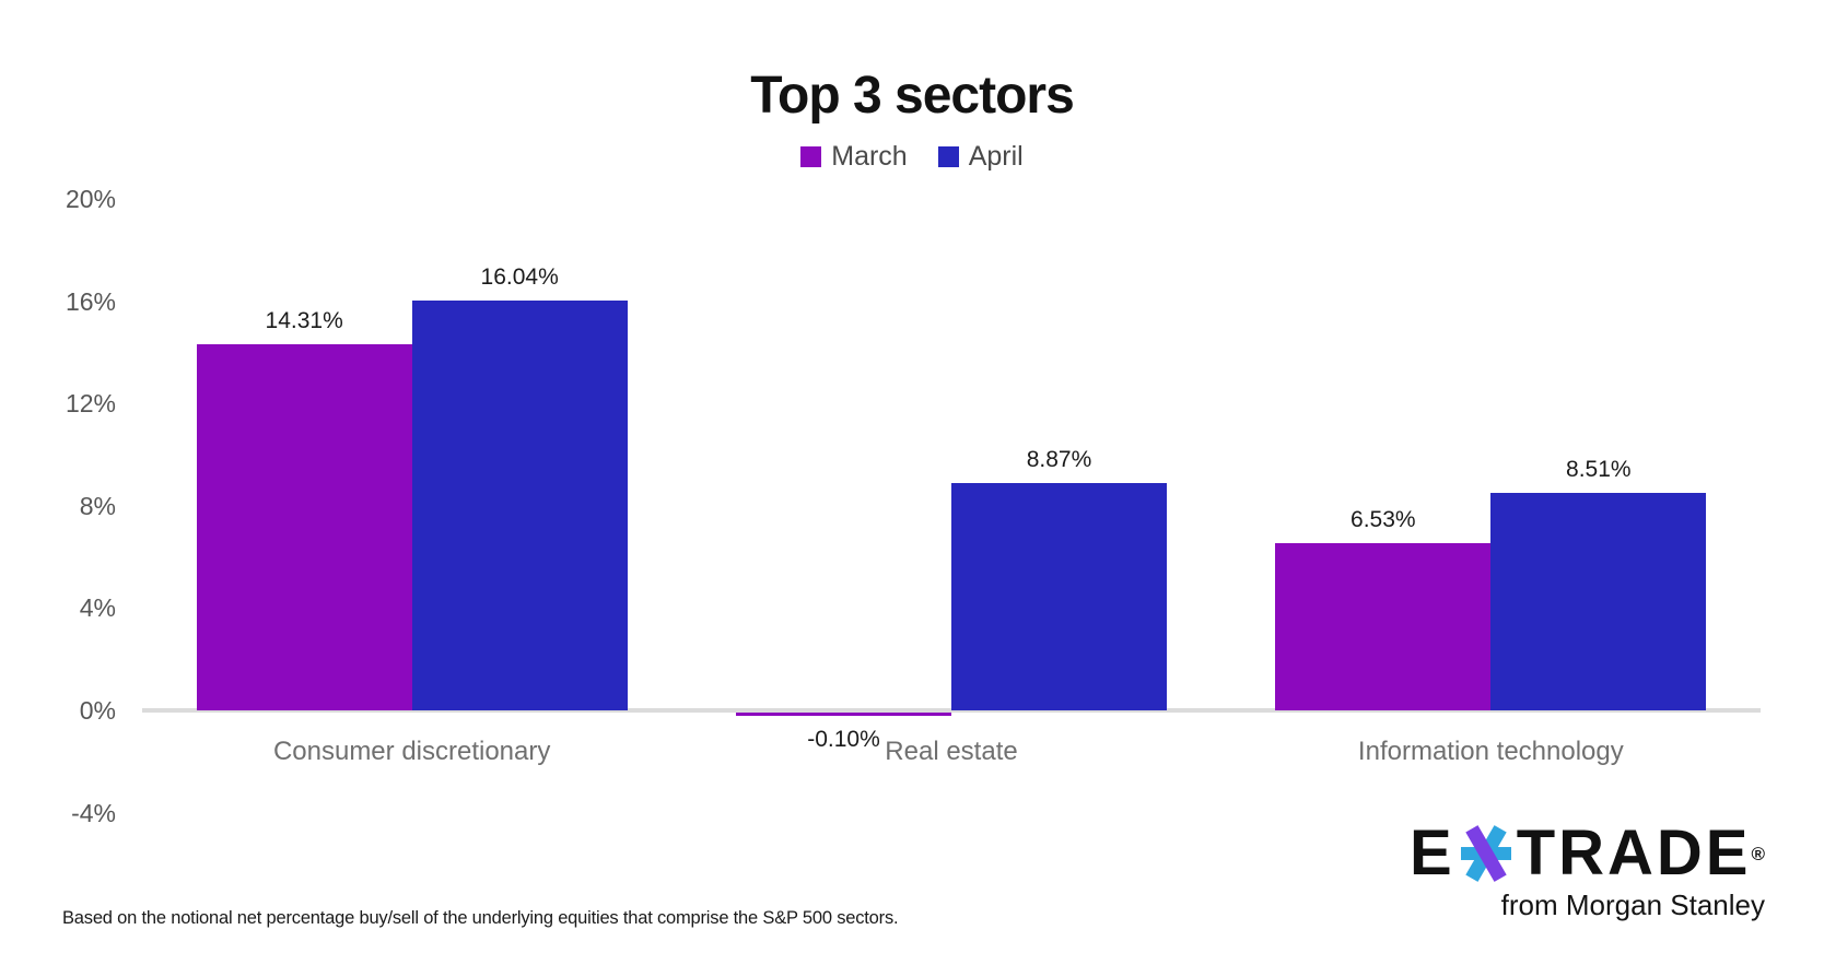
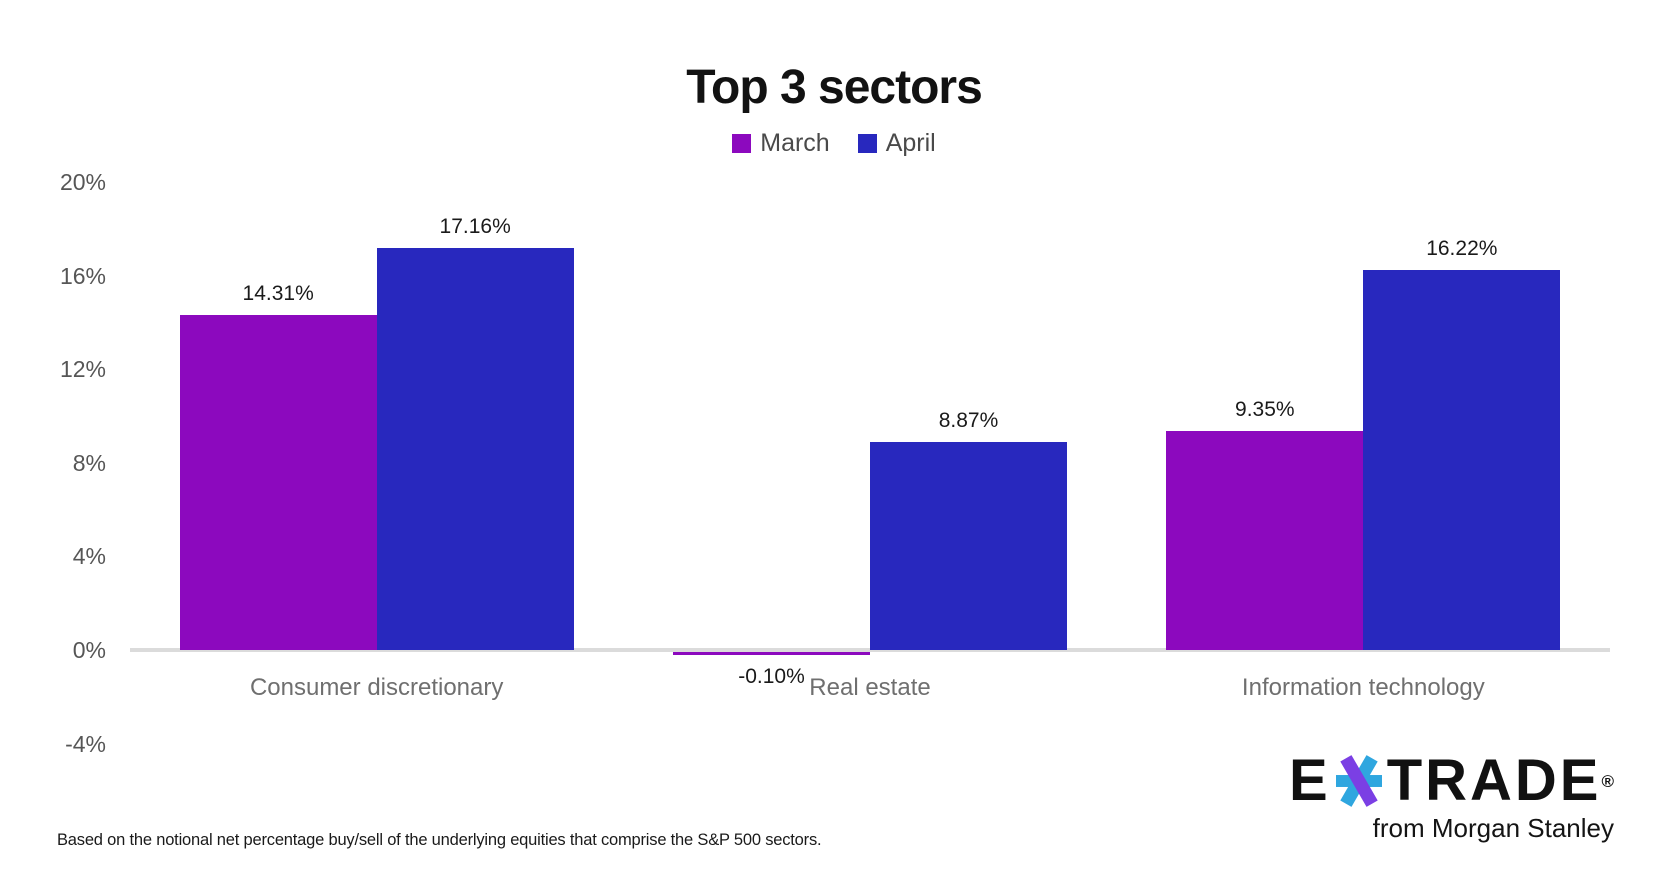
April/Consumer discretionary: 16.04% -> 17.16%
March/Information technology: 6.53% -> 9.35%
April/Information technology: 8.51% -> 16.22%
